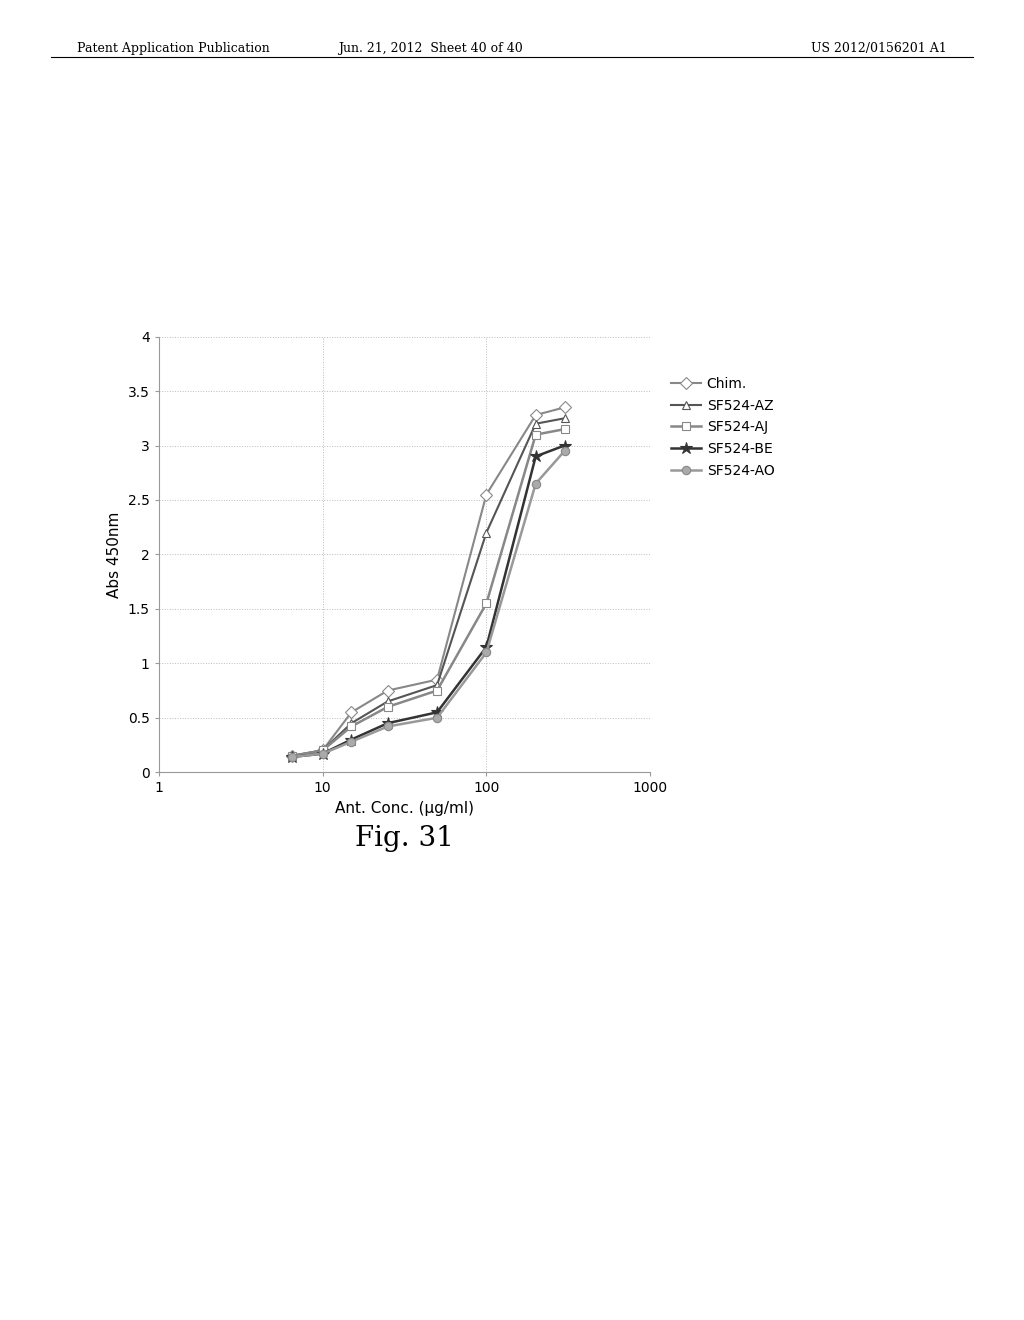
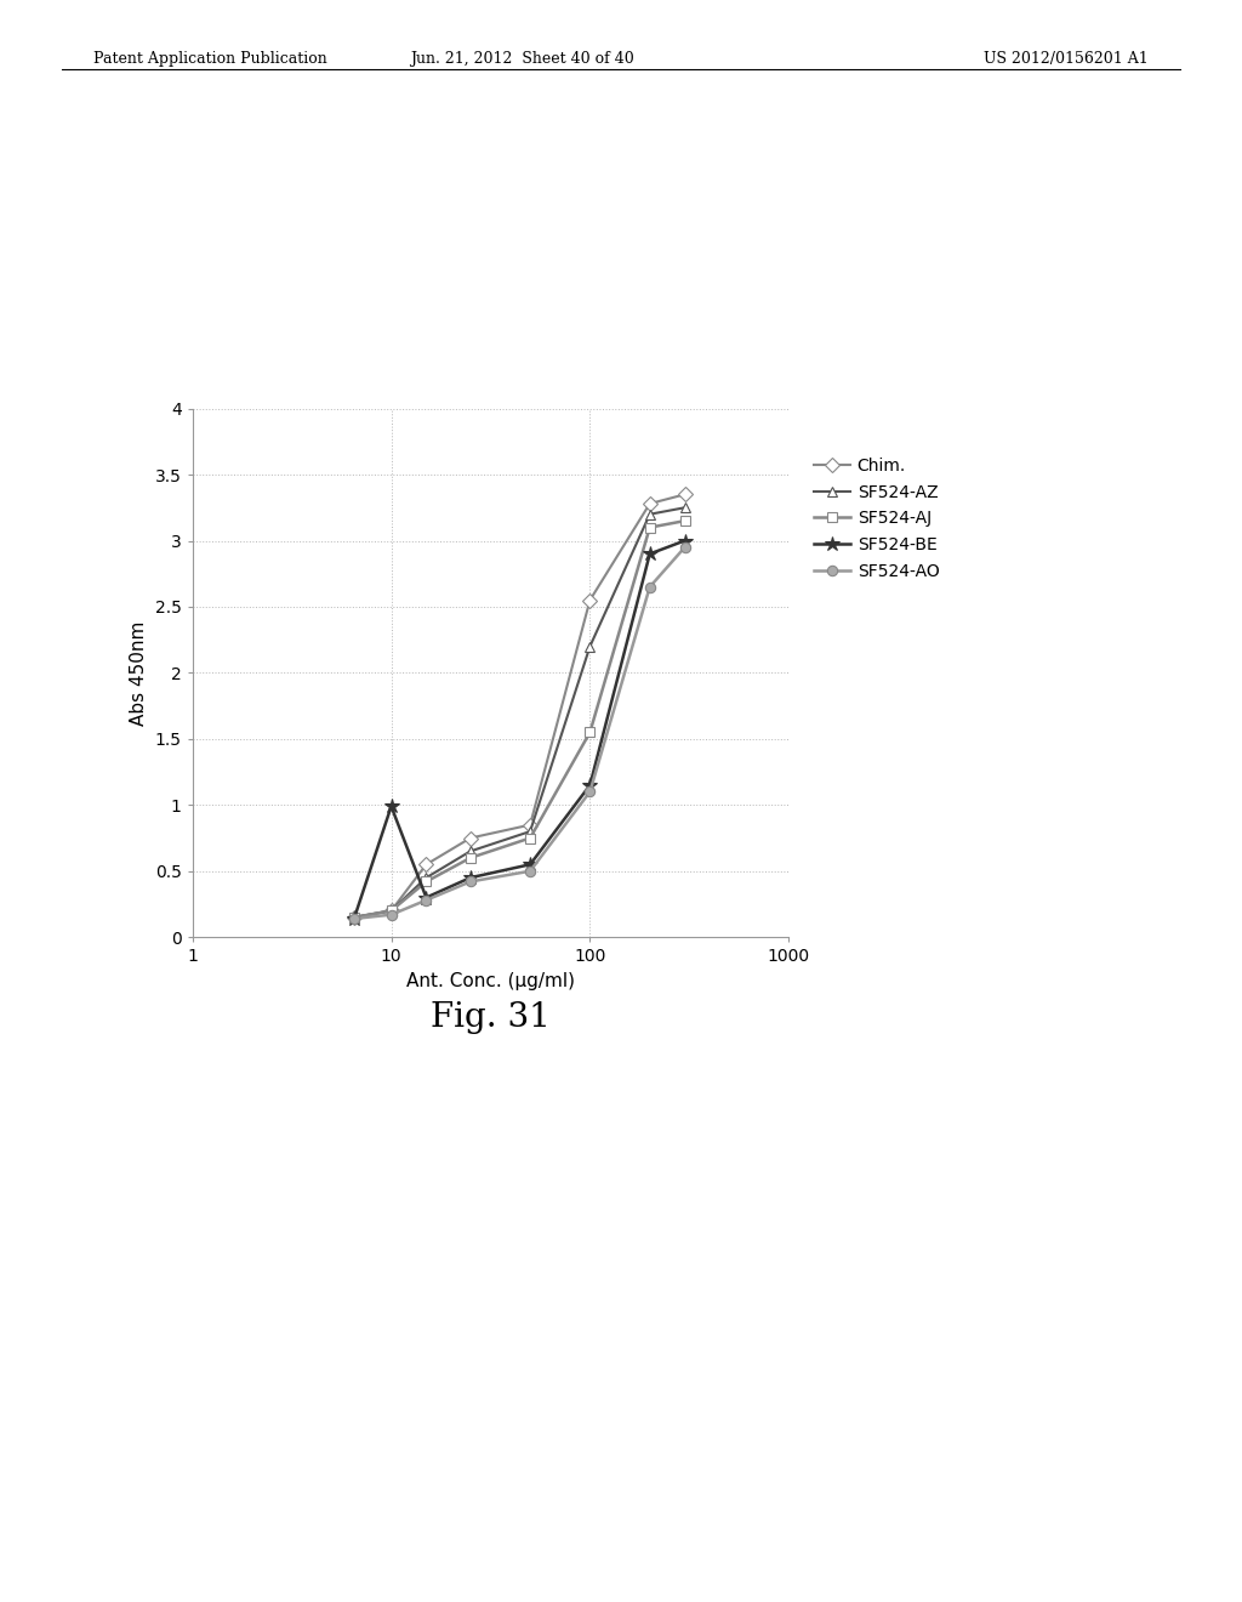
SF524-BE/10: 0.17 -> 0.99
